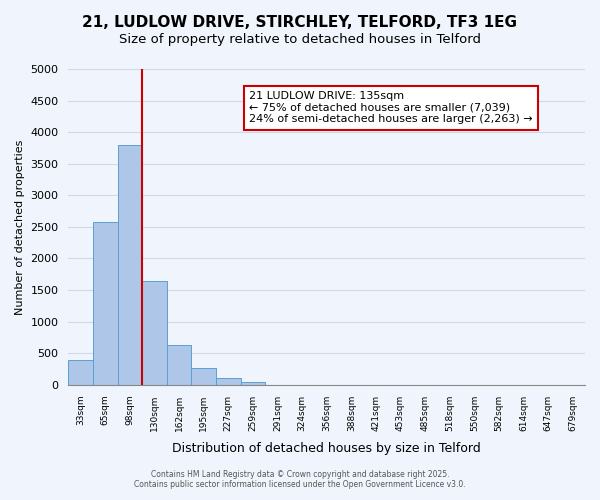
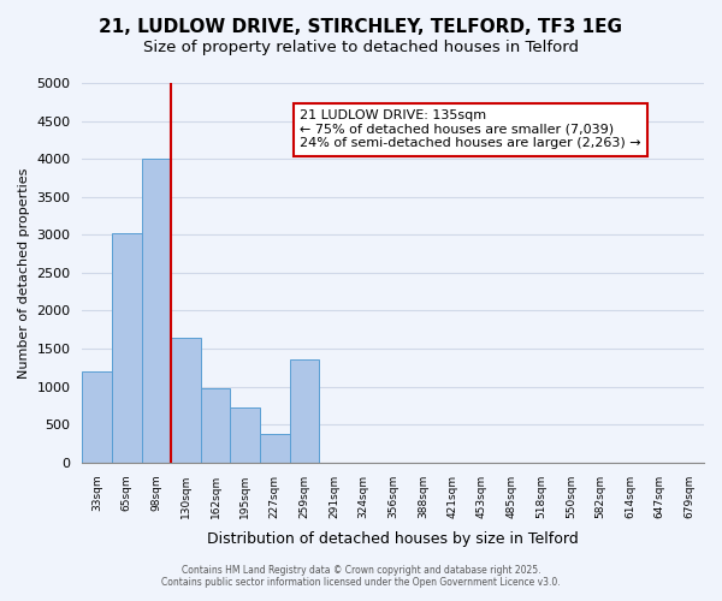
33sqm: 400 -> 1200
65sqm: 2580 -> 3020
98sqm: 3800 -> 4000
162sqm: 620 -> 980
195sqm: 260 -> 720
227sqm: 100 -> 380
259sqm: 50 -> 1360
